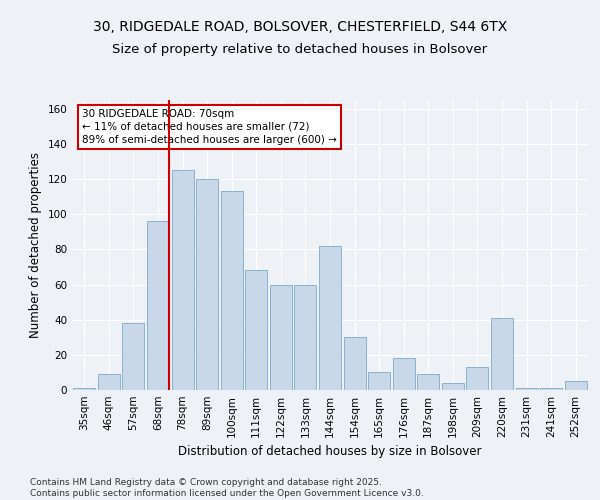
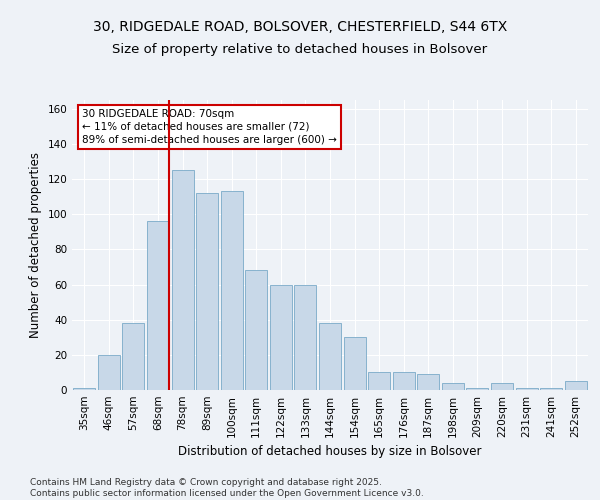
46sqm: 9 -> 20
89sqm: 120 -> 112
144sqm: 82 -> 38
176sqm: 18 -> 10
209sqm: 13 -> 1
220sqm: 41 -> 4
